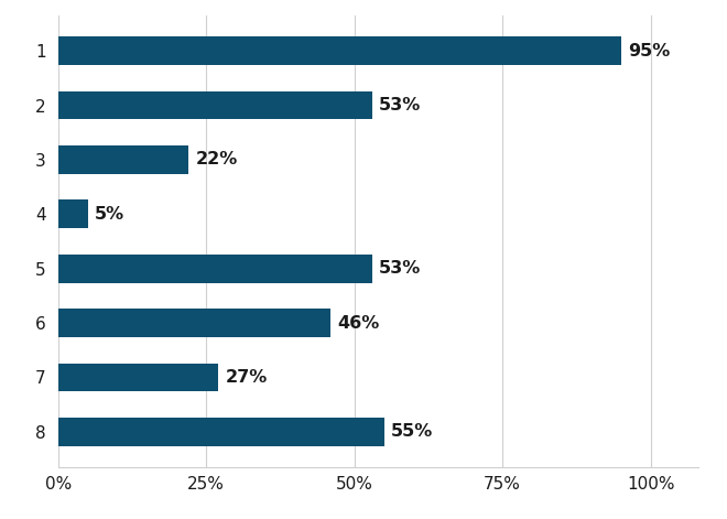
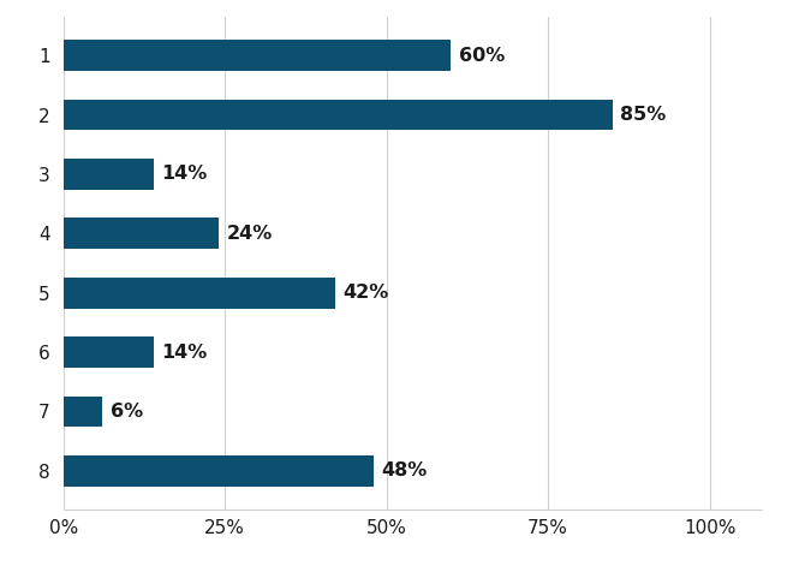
1: 95% -> 60%
2: 53% -> 85%
3: 22% -> 14%
4: 5% -> 24%
5: 53% -> 42%
6: 46% -> 14%
7: 27% -> 6%
8: 55% -> 48%
